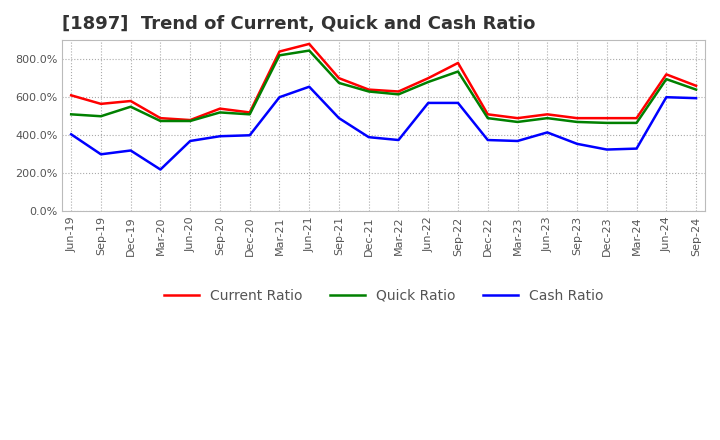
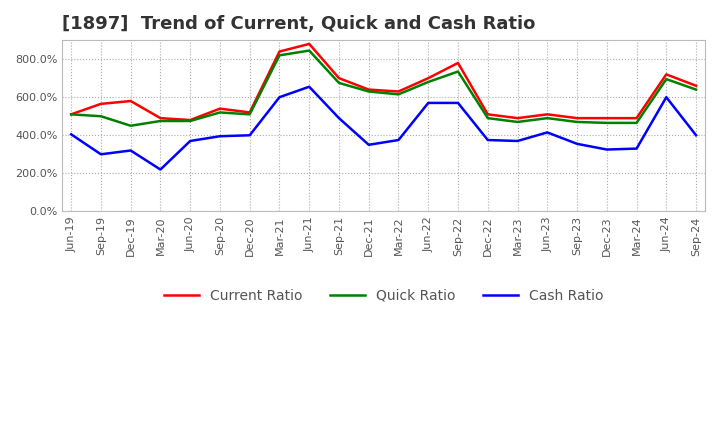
Current Ratio/Jun-19: 610% -> 510%
Quick Ratio/Dec-19: 550% -> 450%
Cash Ratio/Dec-21: 390% -> 350%
Cash Ratio/Sep-24: 600% -> 400%
